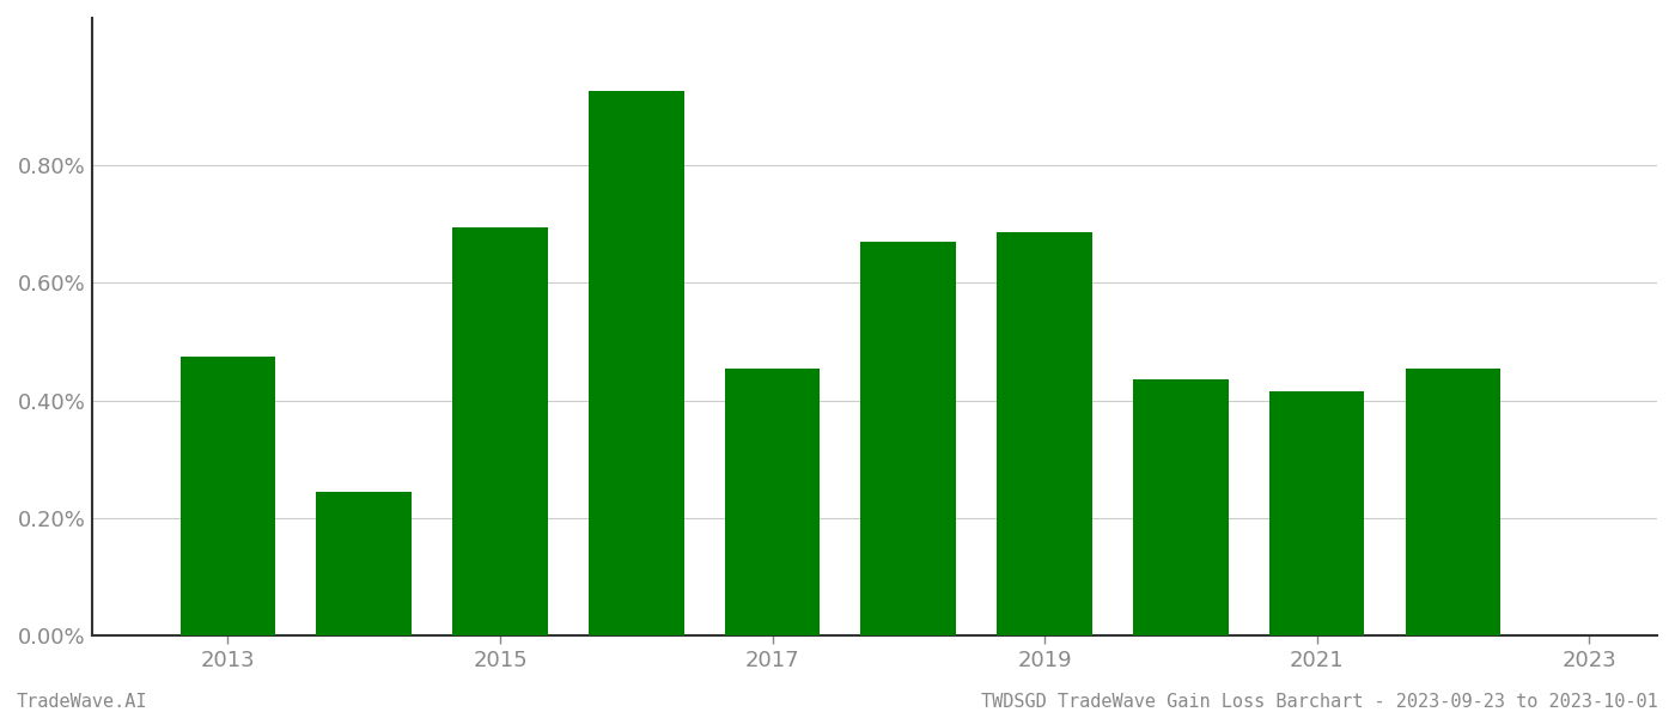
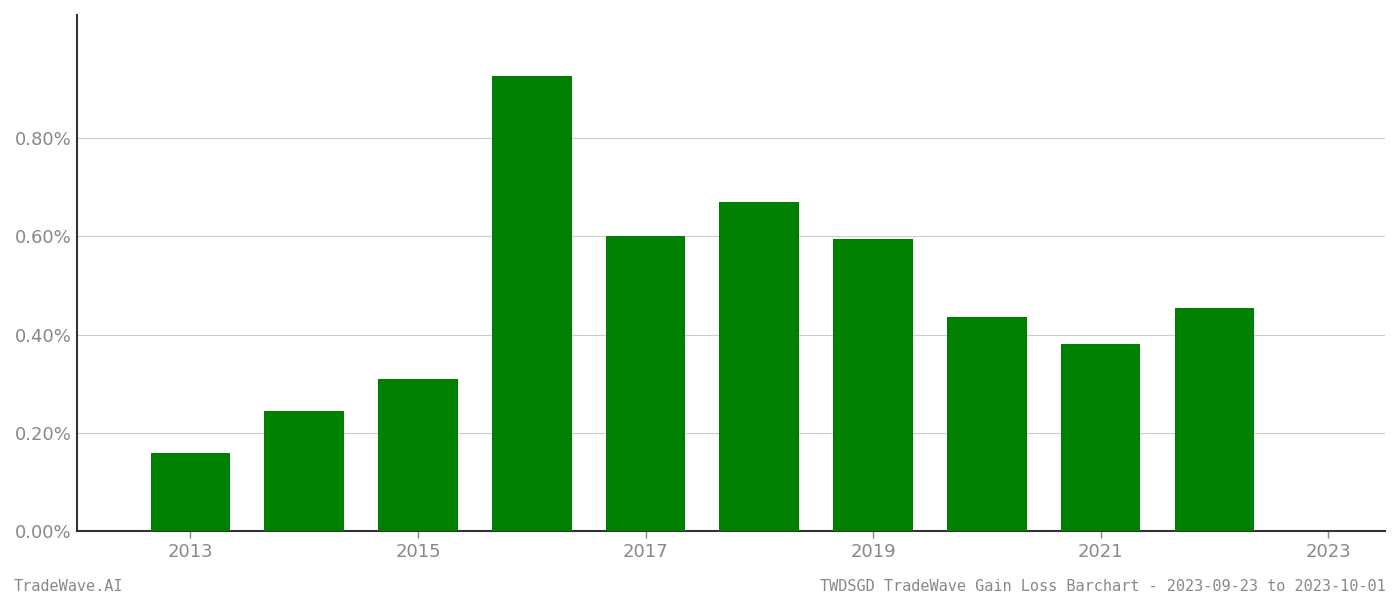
2013: 0.475% -> 0.160%
2015: 0.695% -> 0.310%
2017: 0.455% -> 0.600%
2019: 0.685% -> 0.595%
2021: 0.415% -> 0.380%
